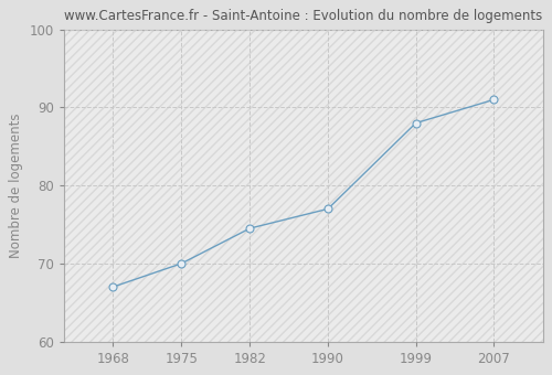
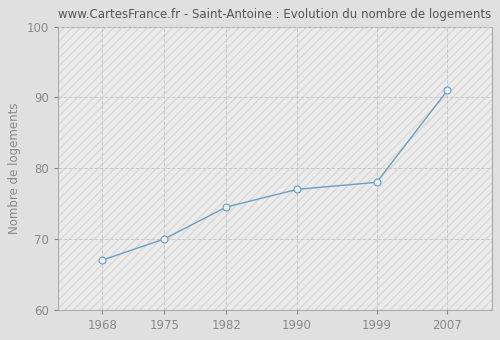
1999: 88.0 -> 78.0
